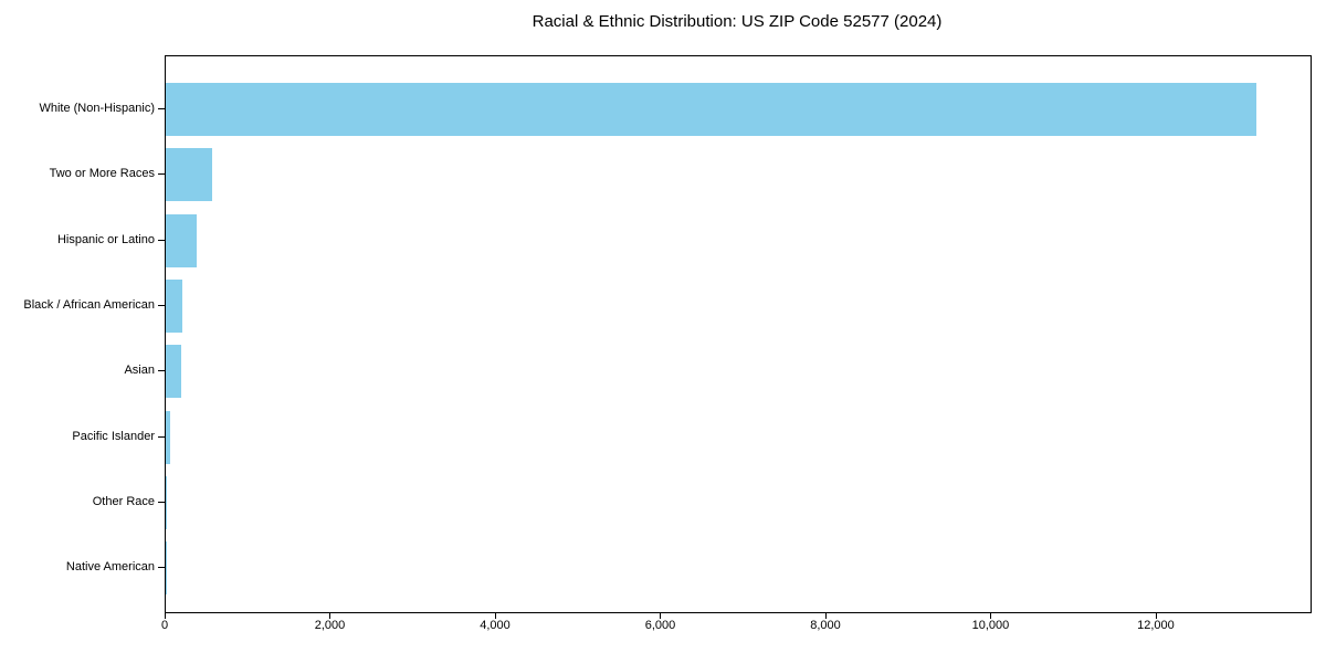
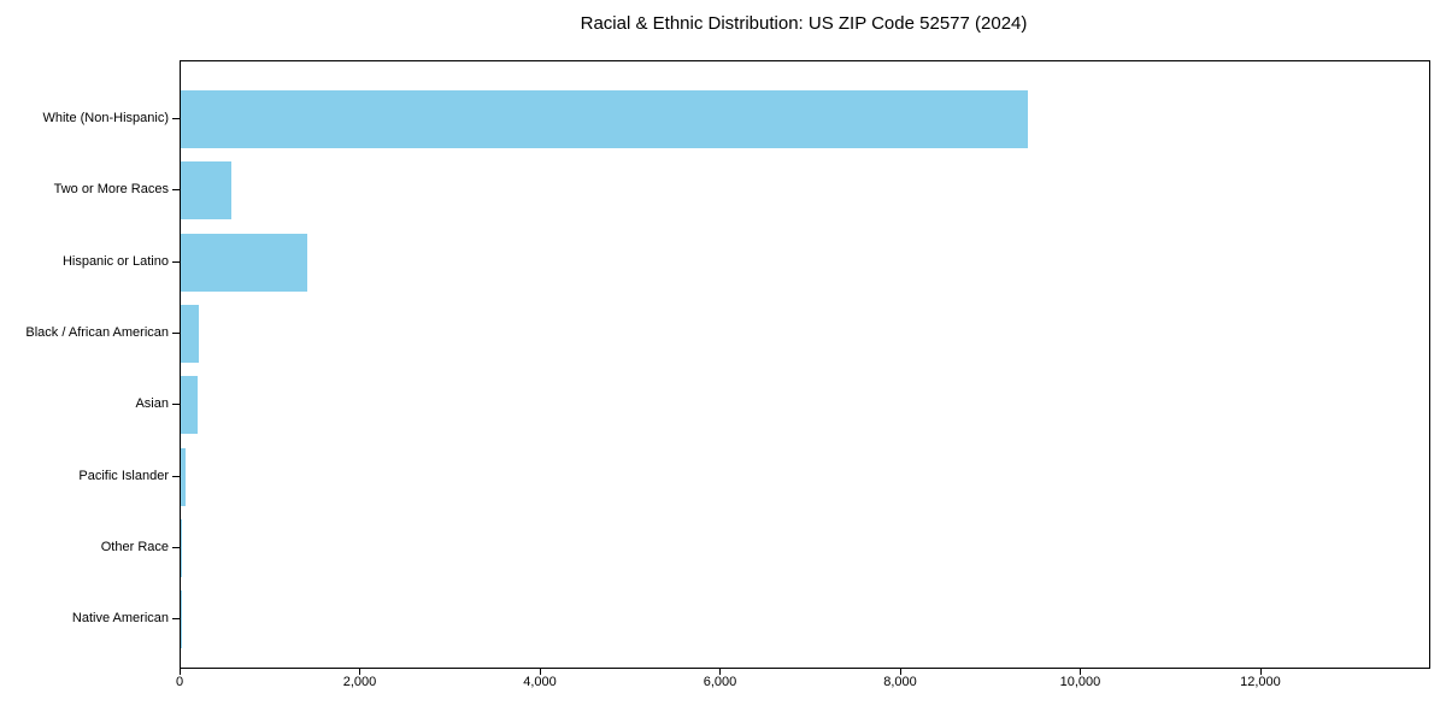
White (Non-Hispanic): 13200 -> 9400
Hispanic or Latino: 400 -> 1400
